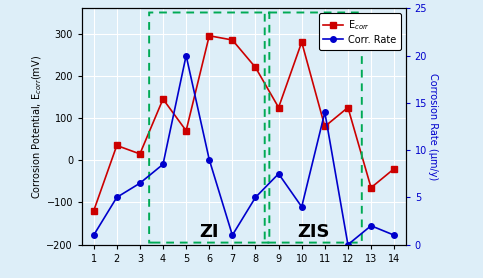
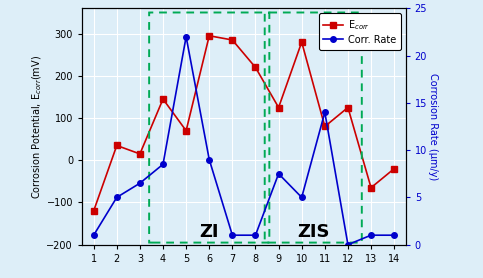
Corr. Rate/5: 20.0 -> 22.0
Corr. Rate/8: 5.0 -> 1.0
Corr. Rate/10: 4.0 -> 5.0
Corr. Rate/13: 2.0 -> 1.0
